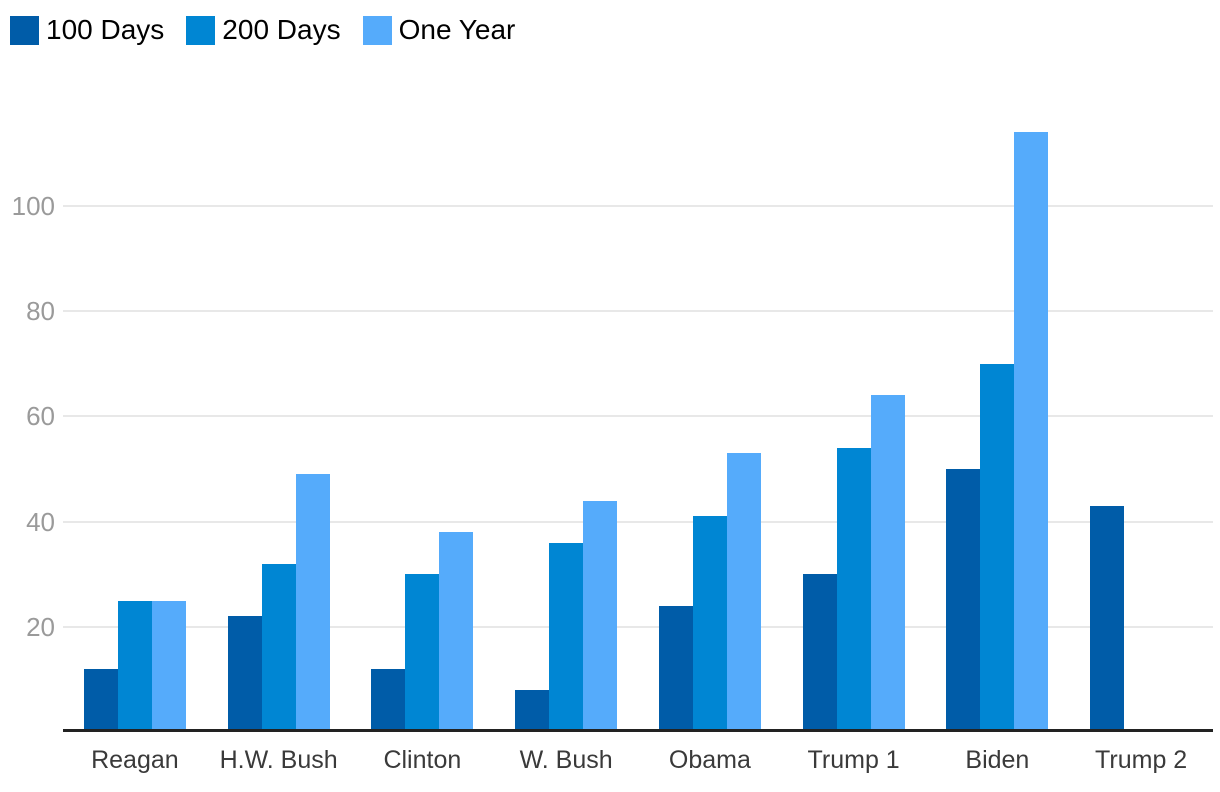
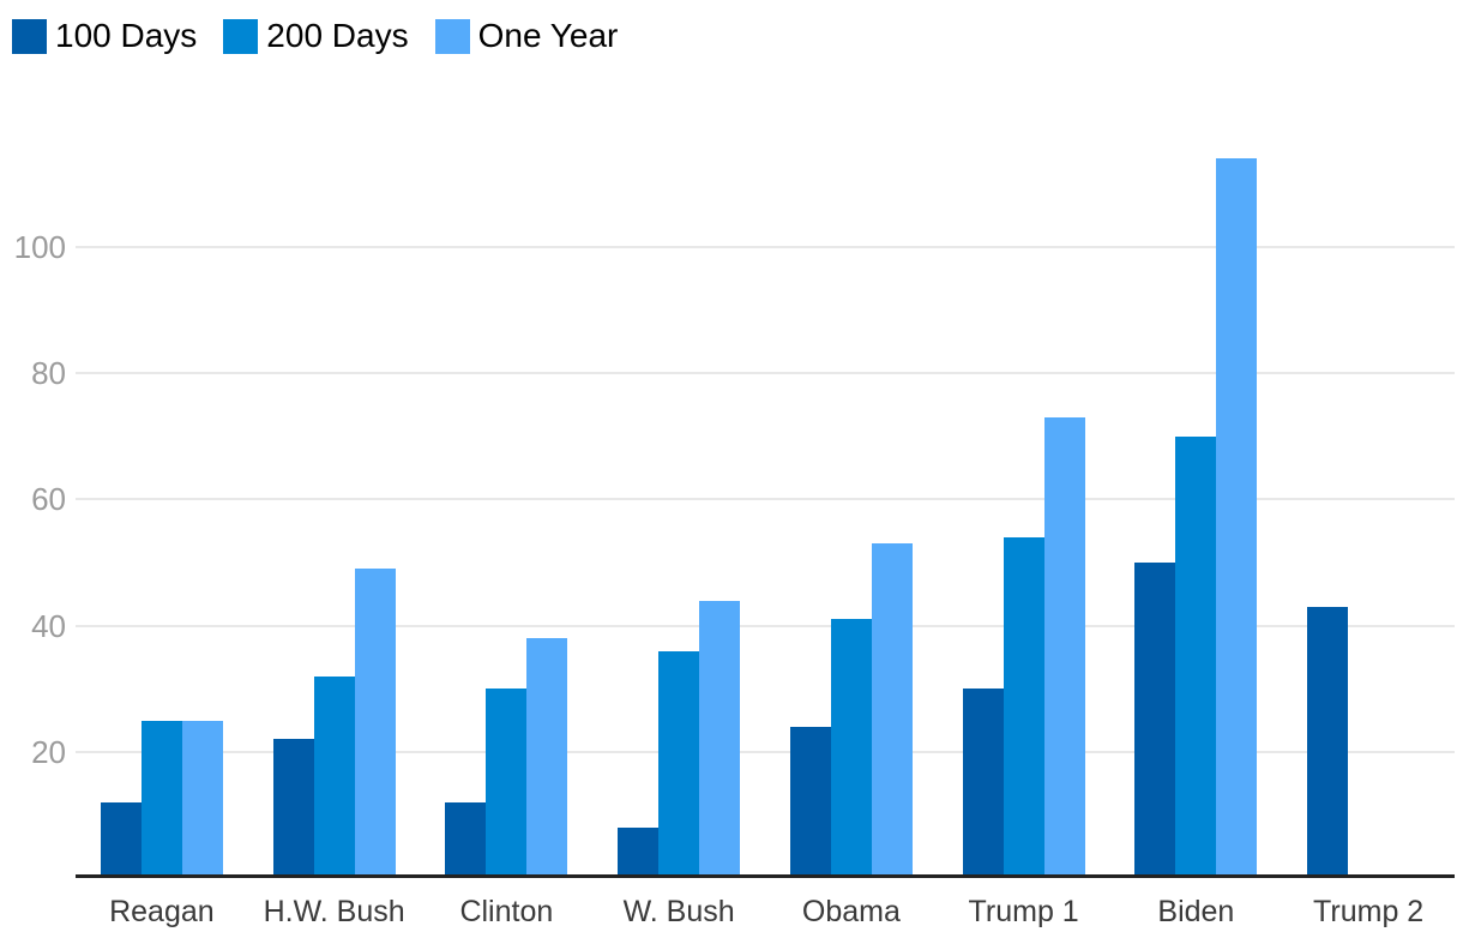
One Year/Trump 1: 64 -> 73
